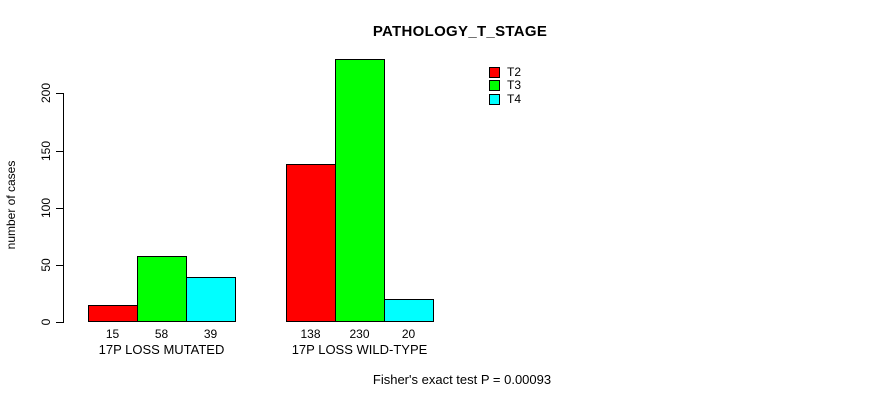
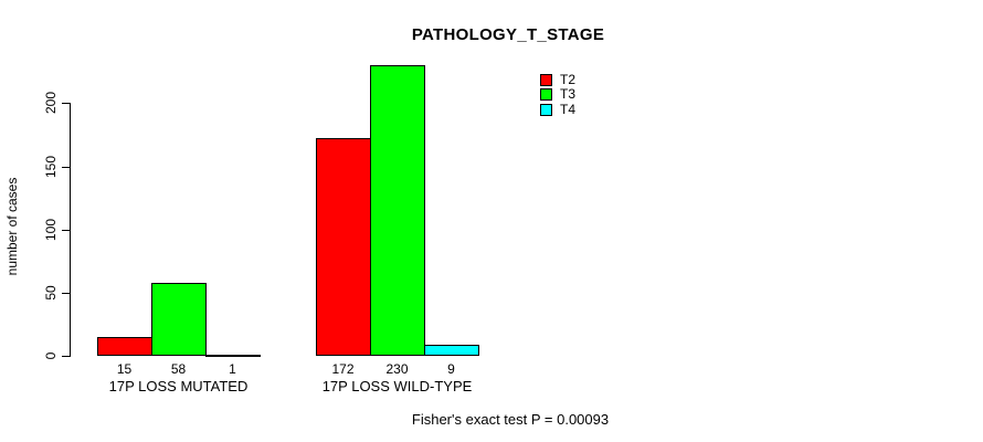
T4/17P LOSS MUTATED: 39 -> 1
T2/17P LOSS WILD-TYPE: 138 -> 172
T4/17P LOSS WILD-TYPE: 20 -> 9
